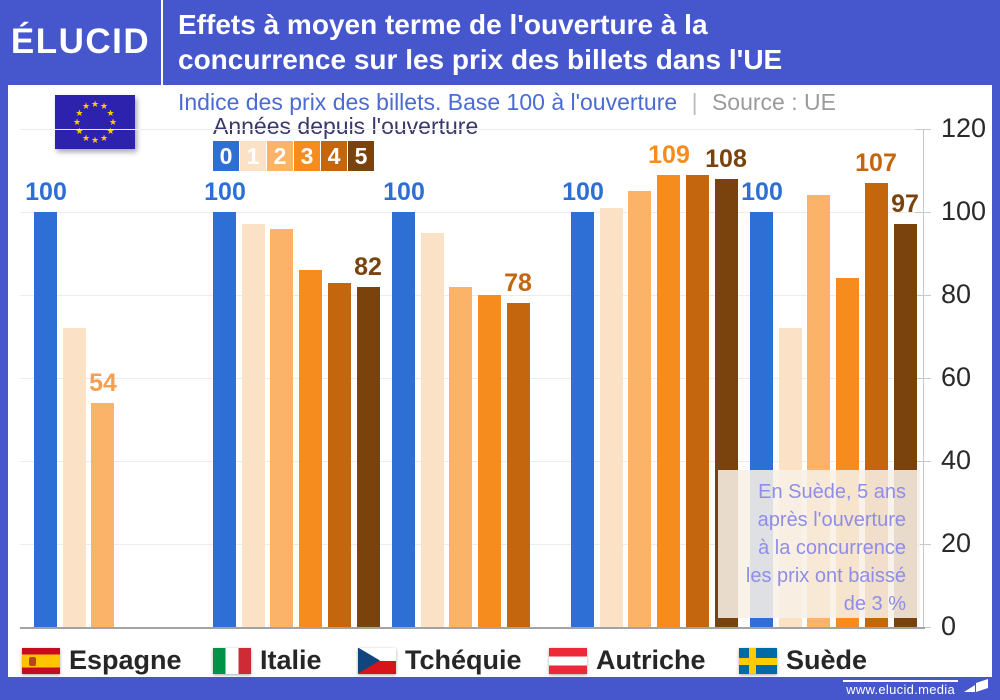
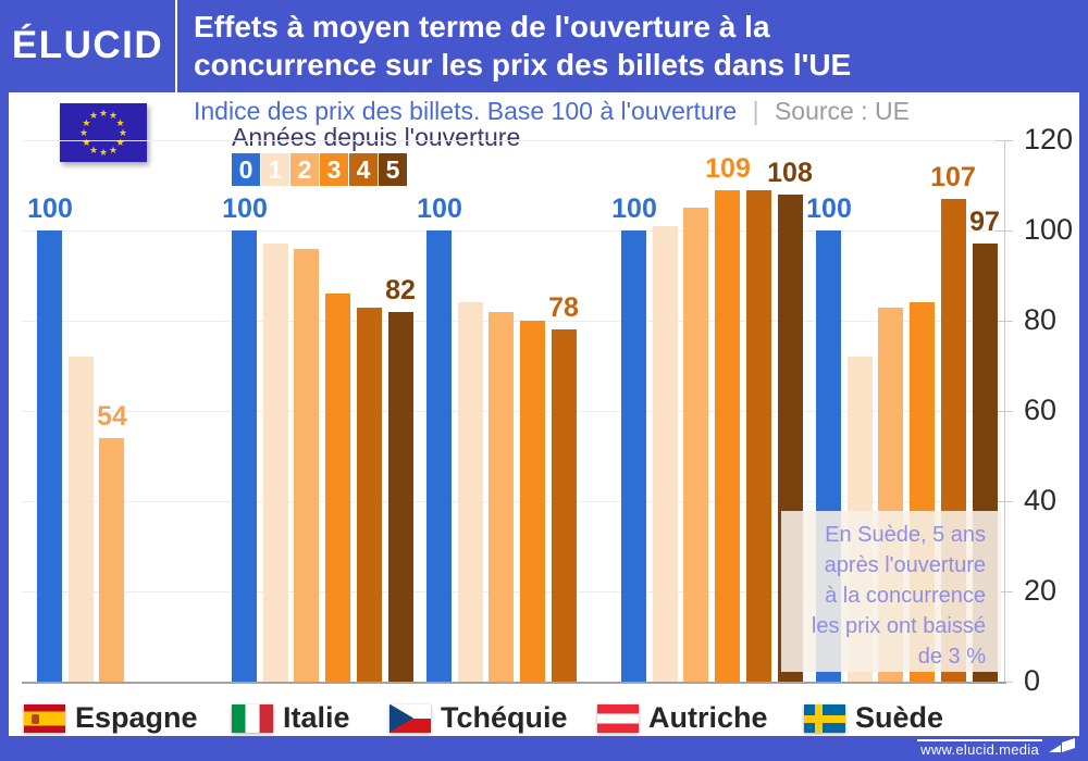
1/Tchéquie: 95 -> 84
2/Suède: 104 -> 83
